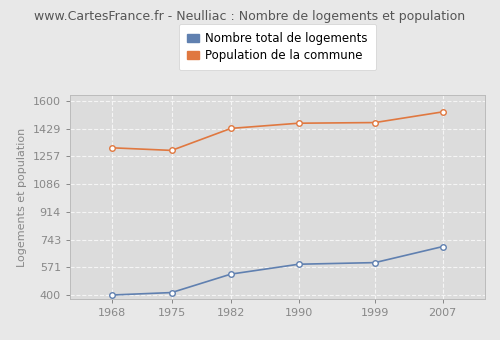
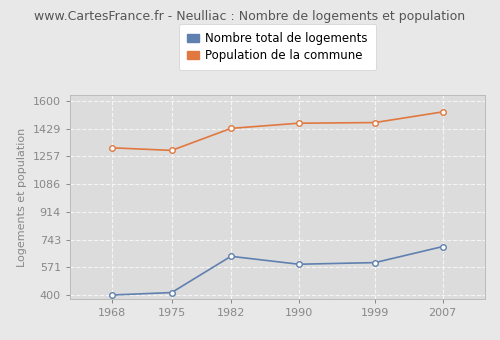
Nombre total de logements/1982: 530 -> 640
